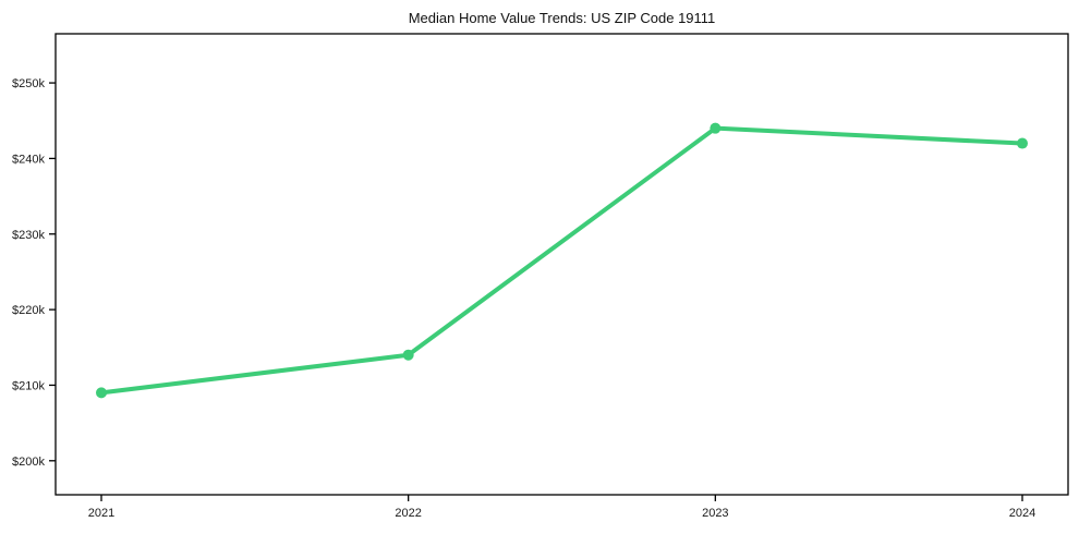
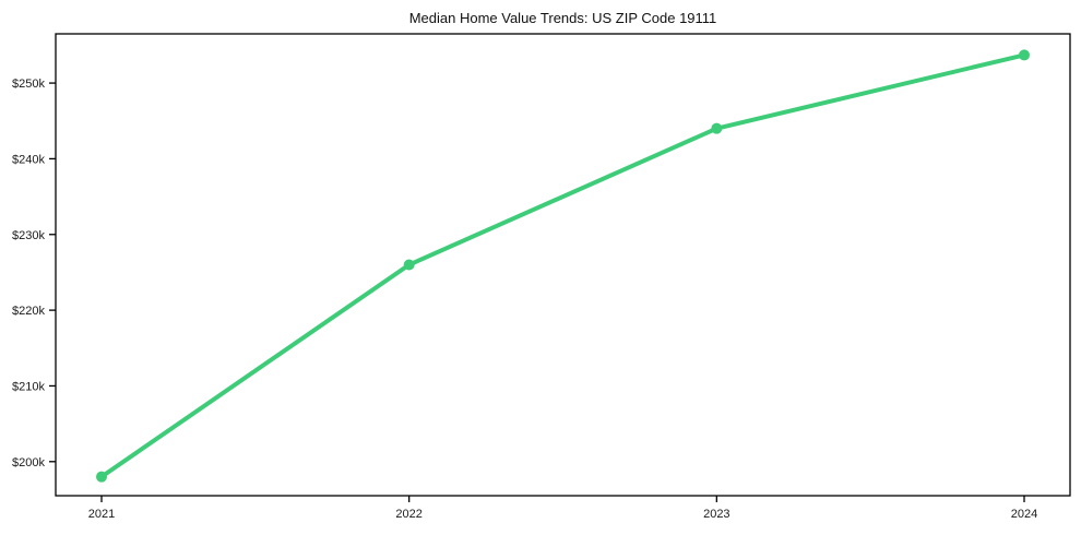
2021: $209k -> $198k
2022: $214k -> $226k
2024: $242k -> $254k
